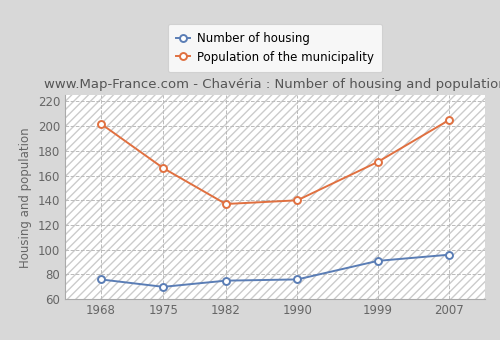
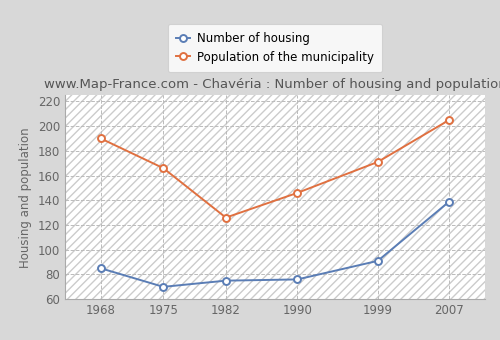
Number of housing/1968: 76 -> 85
Population of the municipality/1968: 202 -> 190
Population of the municipality/1982: 137 -> 126
Population of the municipality/1990: 140 -> 146
Number of housing/2007: 96 -> 139
